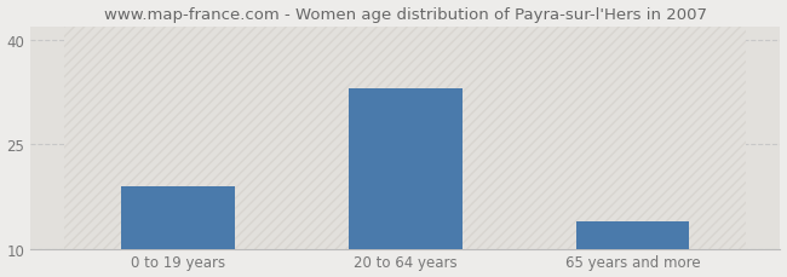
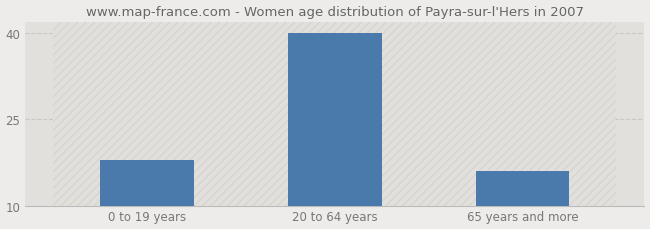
0 to 19 years: 19 -> 18
20 to 64 years: 33 -> 40
65 years and more: 14 -> 16
